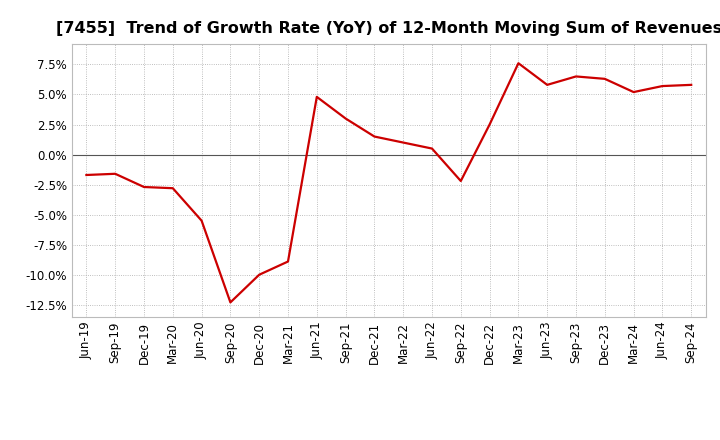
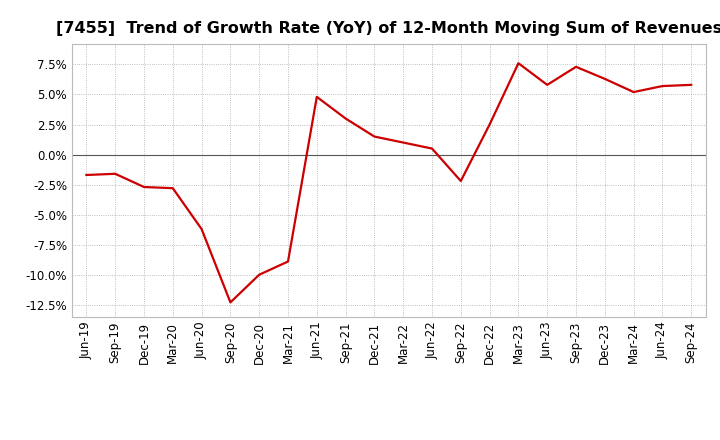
Jun-20: -5.5% -> -6.2%
Sep-23: 6.5% -> 7.3%
